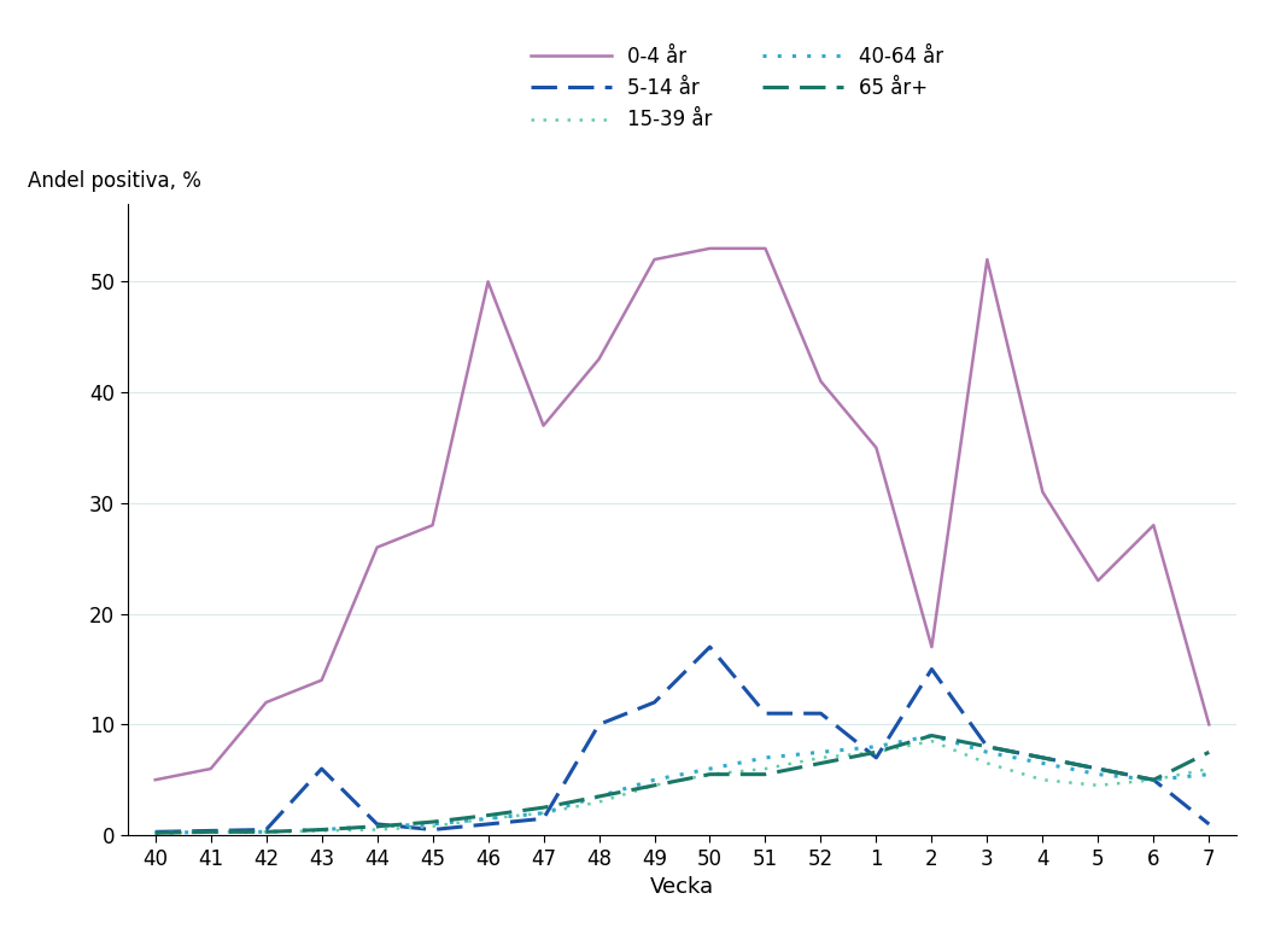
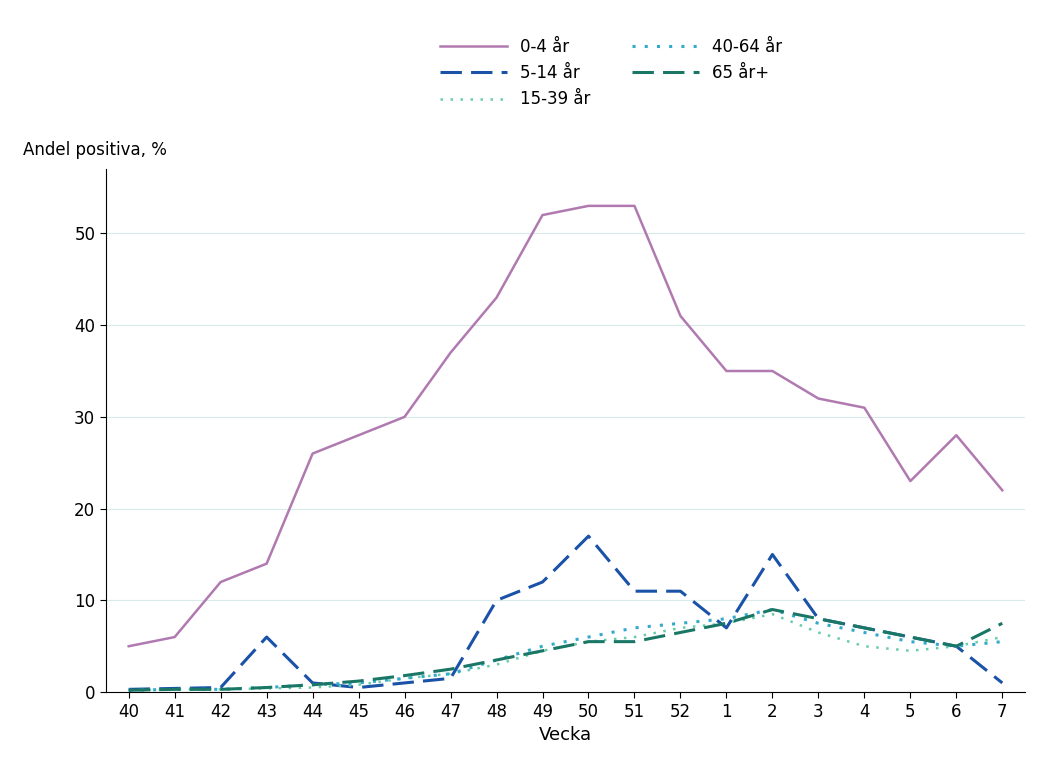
0-4 år/46: 50 -> 30
0-4 år/2: 17 -> 35
0-4 år/3: 52 -> 32
0-4 år/7: 10 -> 22
